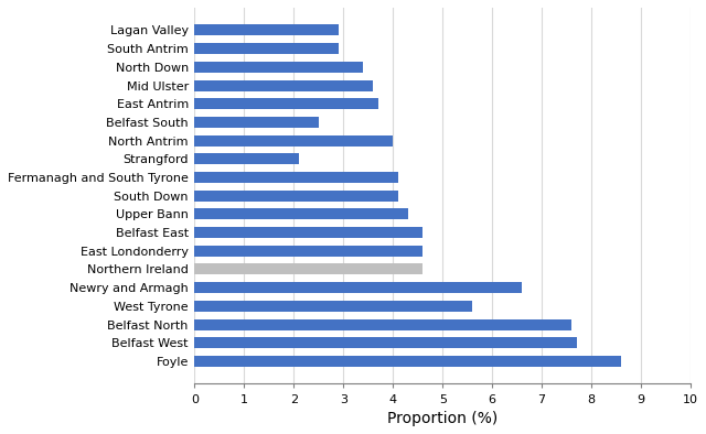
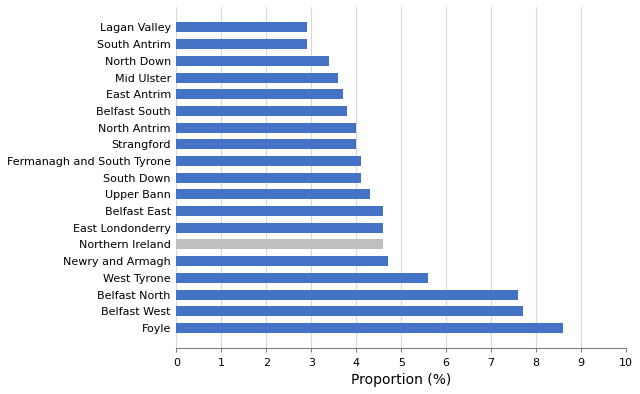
Belfast South: 2.5 -> 3.8
Strangford: 2.1 -> 4.0
Newry and Armagh: 6.6 -> 4.7
